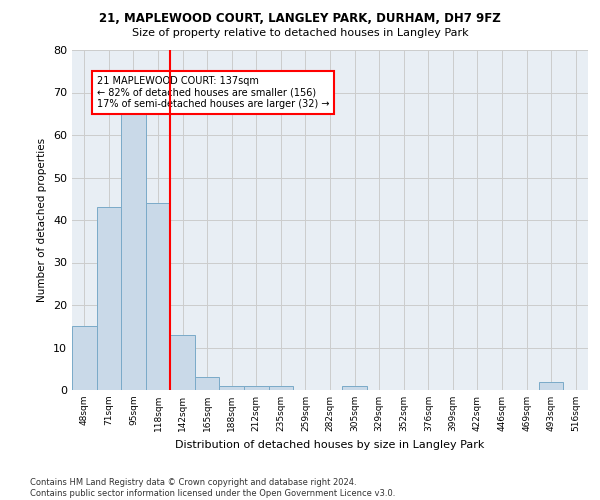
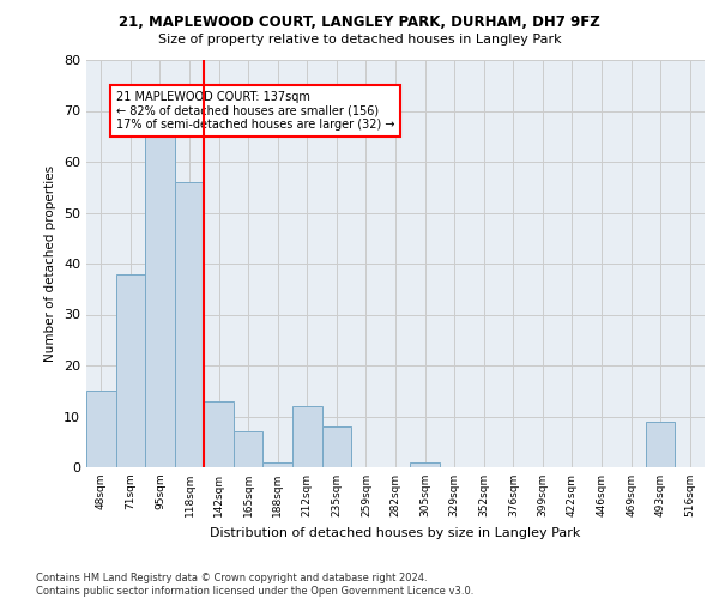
71sqm: 43 -> 38
118sqm: 44 -> 56
165sqm: 3 -> 7
212sqm: 1 -> 12
235sqm: 1 -> 8
493sqm: 2 -> 9
